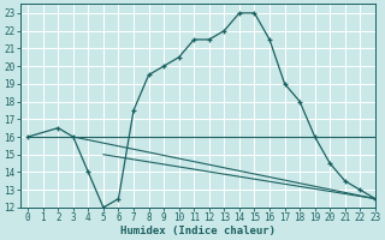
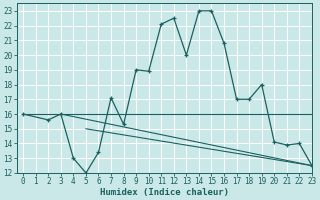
2: 16.5 -> 15.6
4: 14.0 -> 13.0
6: 12.5 -> 13.4
7: 17.5 -> 17.1
8: 19.5 -> 15.3
9: 20.0 -> 19.0
10: 20.5 -> 18.9
11: 21.5 -> 22.1
12: 21.5 -> 22.5
13: 22.0 -> 20.0
16: 21.5 -> 20.8
17: 19.0 -> 17.0
18: 18.0 -> 17.0
19: 16.0 -> 18.0
20: 14.5 -> 14.1
21: 13.5 -> 13.9
22: 13.0 -> 14.0
